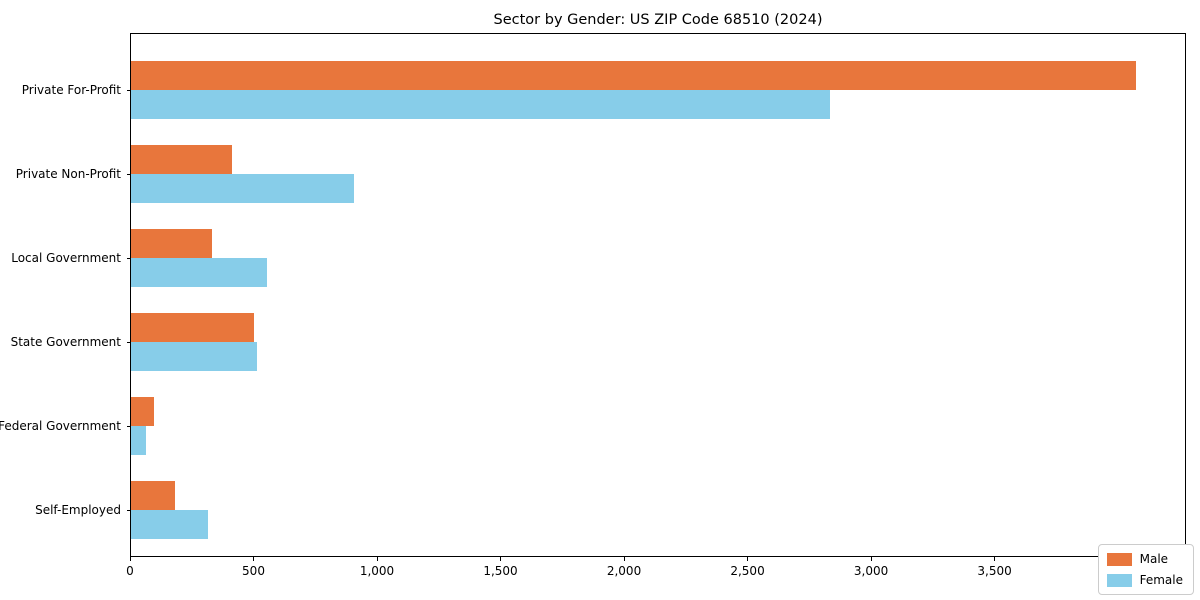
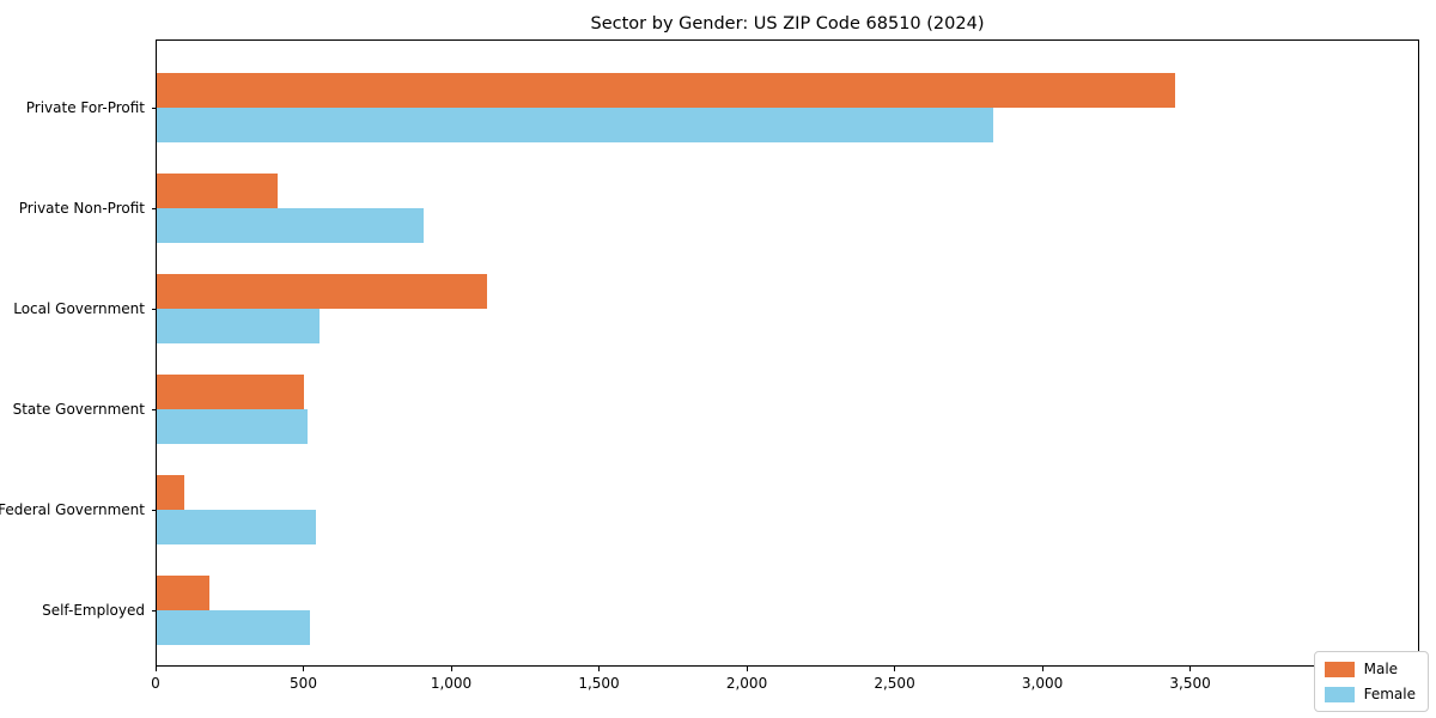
Male/Private For-Profit: 4080 -> 3450
Male/Local Government: 330 -> 1120
Female/Federal Government: 60 -> 540
Female/Self-Employed: 310 -> 520
